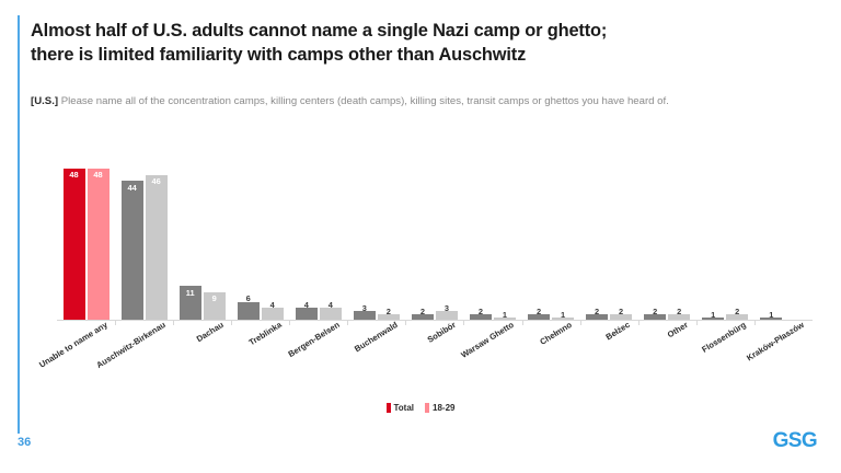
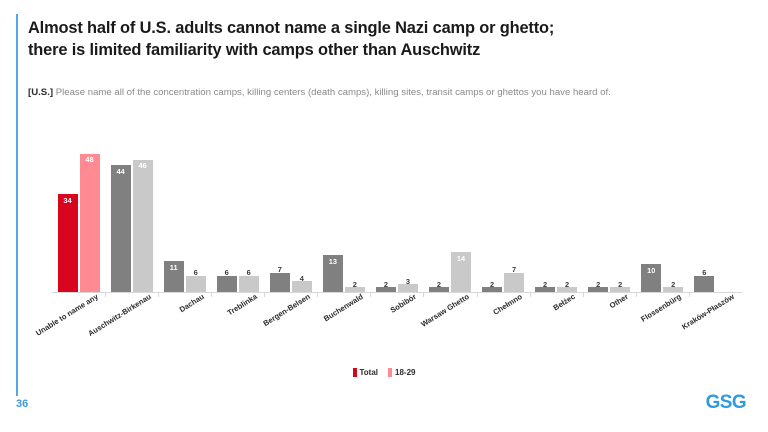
Total/Unable to name any: 48 -> 34
18-29/Dachau: 9 -> 6
18-29/Treblinka: 4 -> 6
Total/Bergen-Belsen: 4 -> 7
Total/Buchenwald: 3 -> 13
18-29/Warsaw Ghetto: 1 -> 14
18-29/Chełmno: 1 -> 7
Total/Flossenbürg: 1 -> 10
Total/Kraków-Płaszów: 1 -> 6
